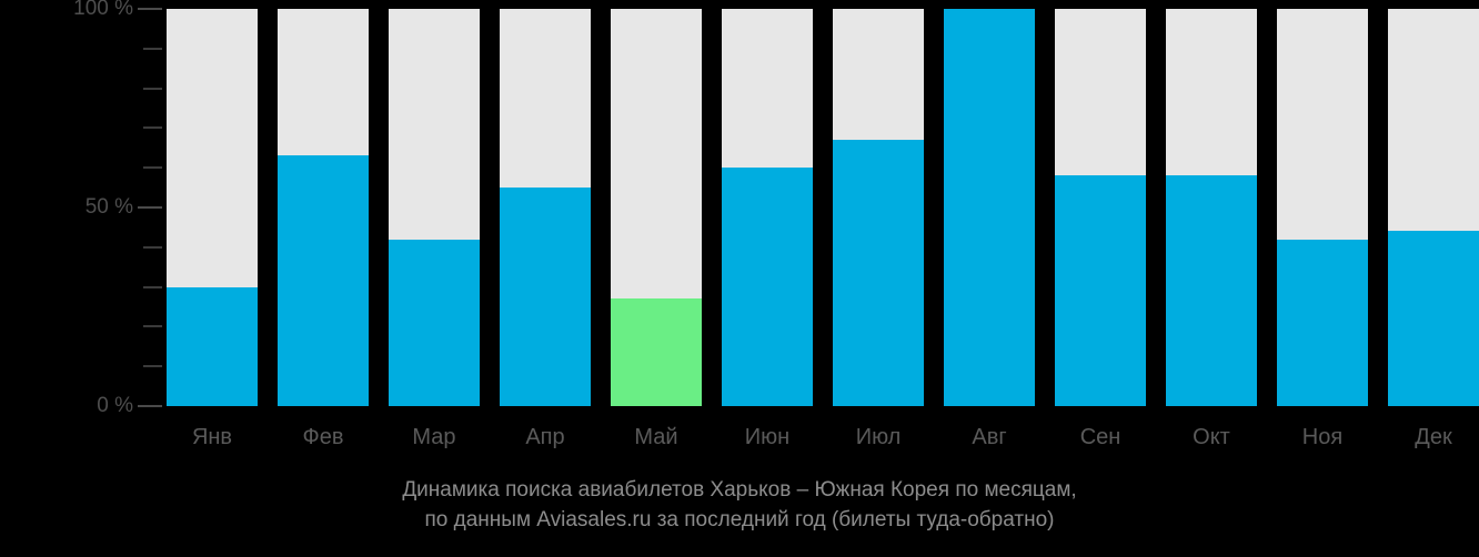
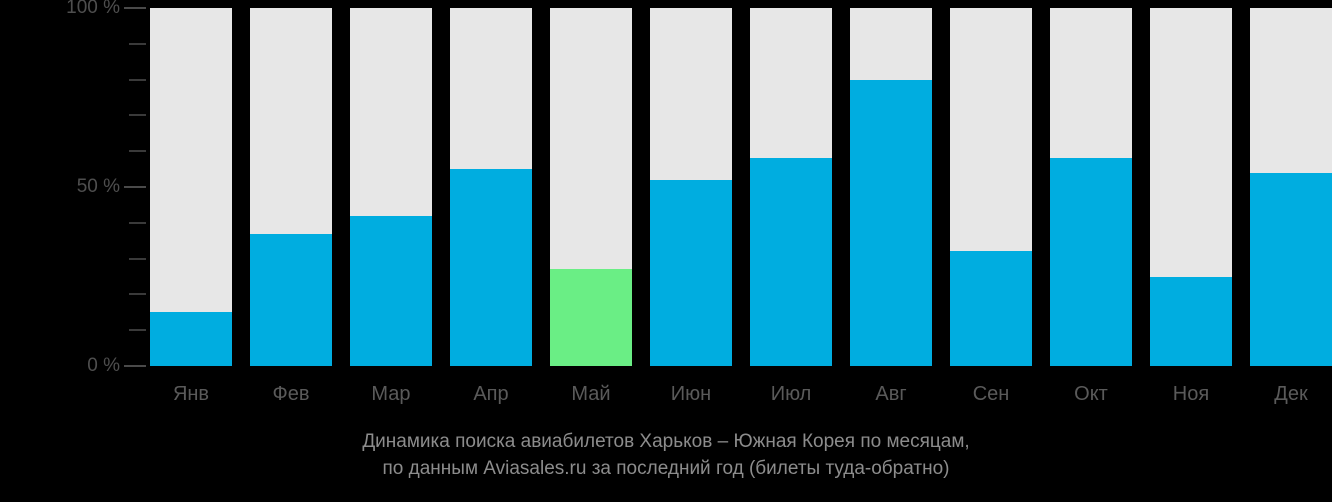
Янв: 30% -> 15%
Фев: 63% -> 37%
Июн: 60% -> 52%
Июл: 67% -> 58%
Авг: 100% -> 80%
Сен: 58% -> 32%
Ноя: 42% -> 25%
Дек: 44% -> 54%
